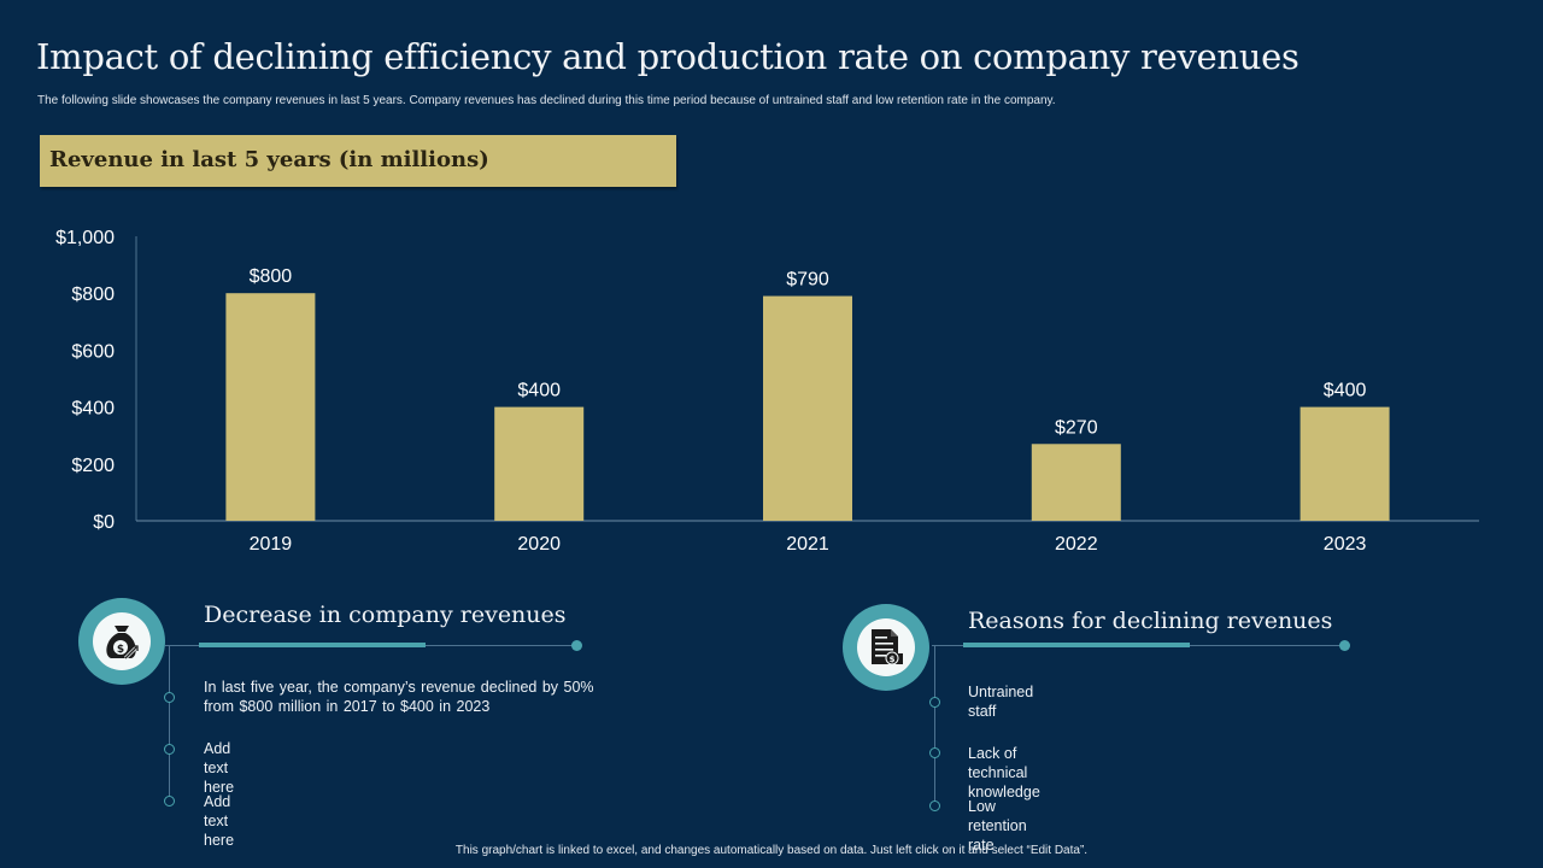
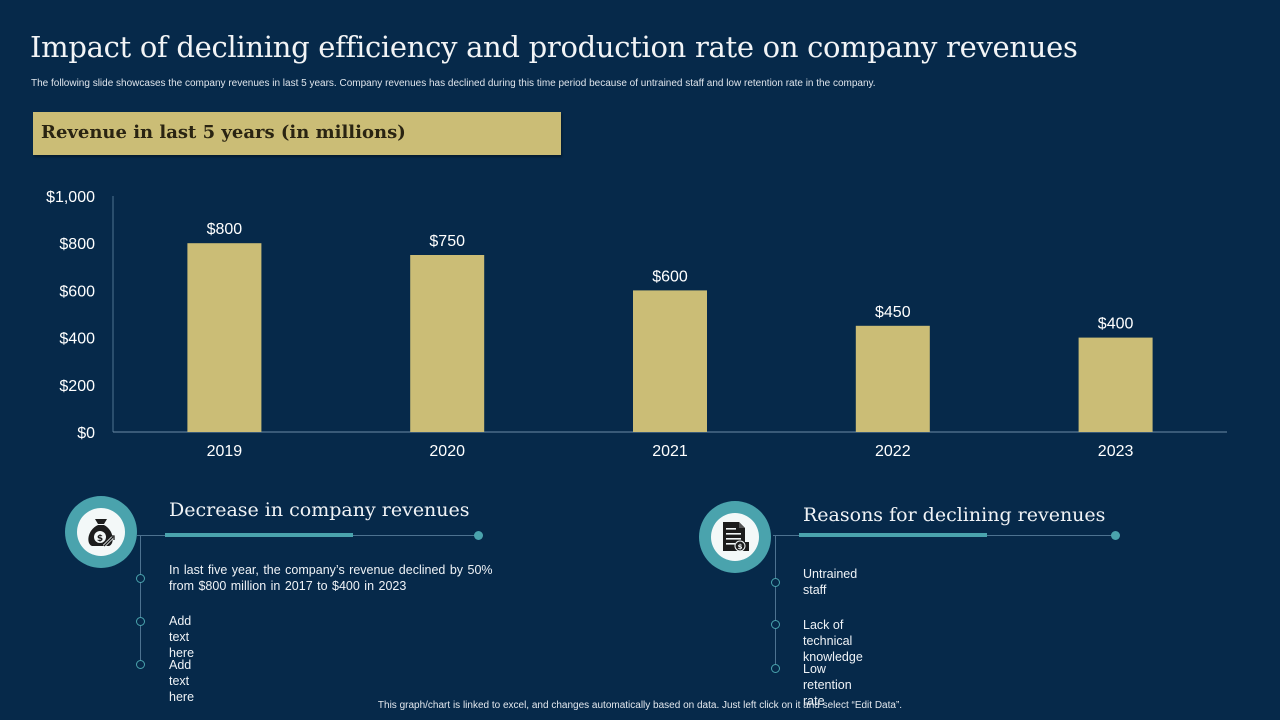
2020: $400 -> $750
2021: $790 -> $600
2022: $270 -> $450
